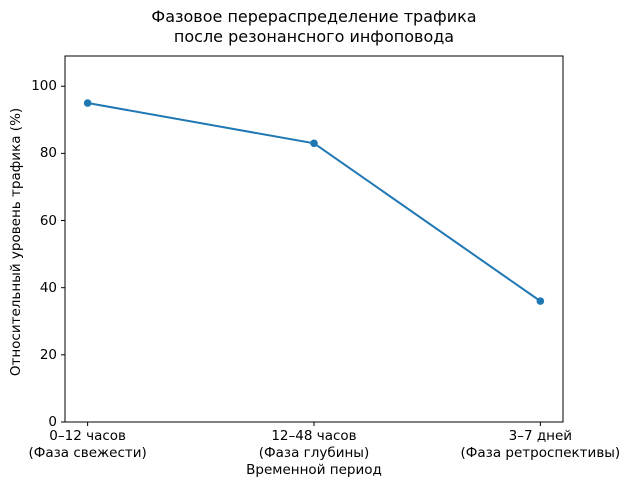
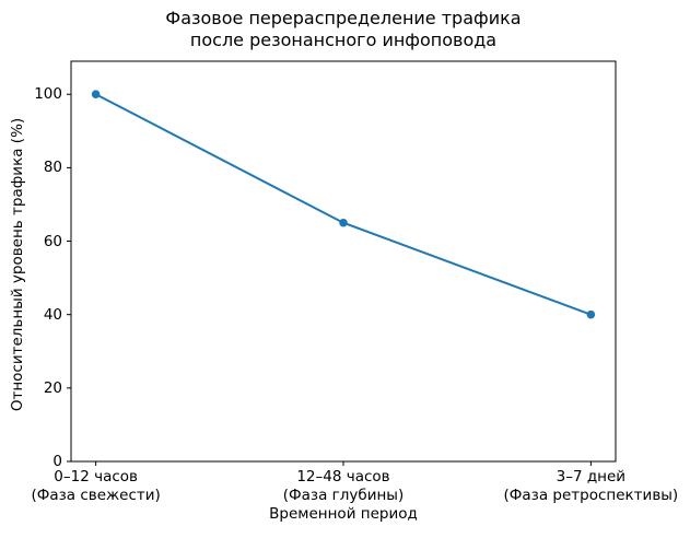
0–12 часов (Фаза свежести): 95 -> 100
12–48 часов (Фаза глубины): 83 -> 65
3–7 дней (Фаза ретроспективы): 36 -> 40
